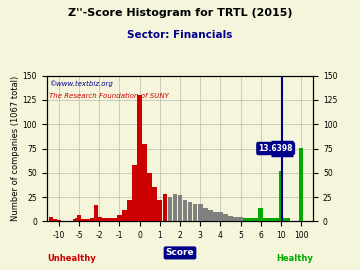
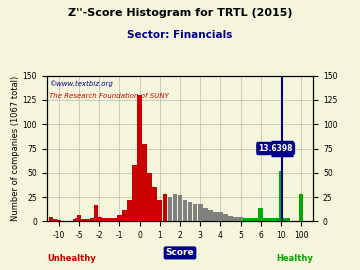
100: 76 -> 28
